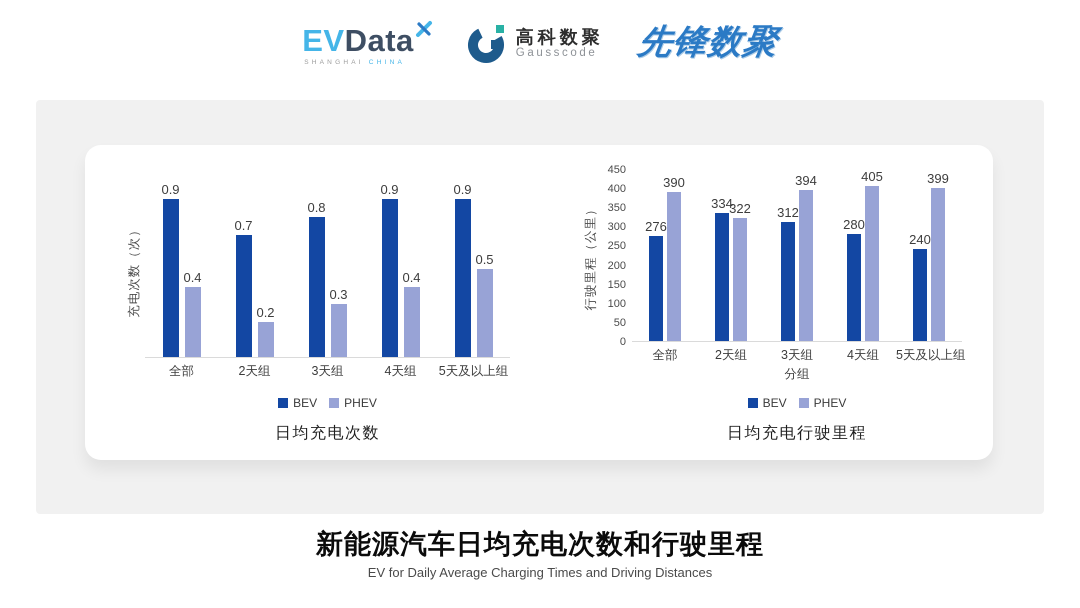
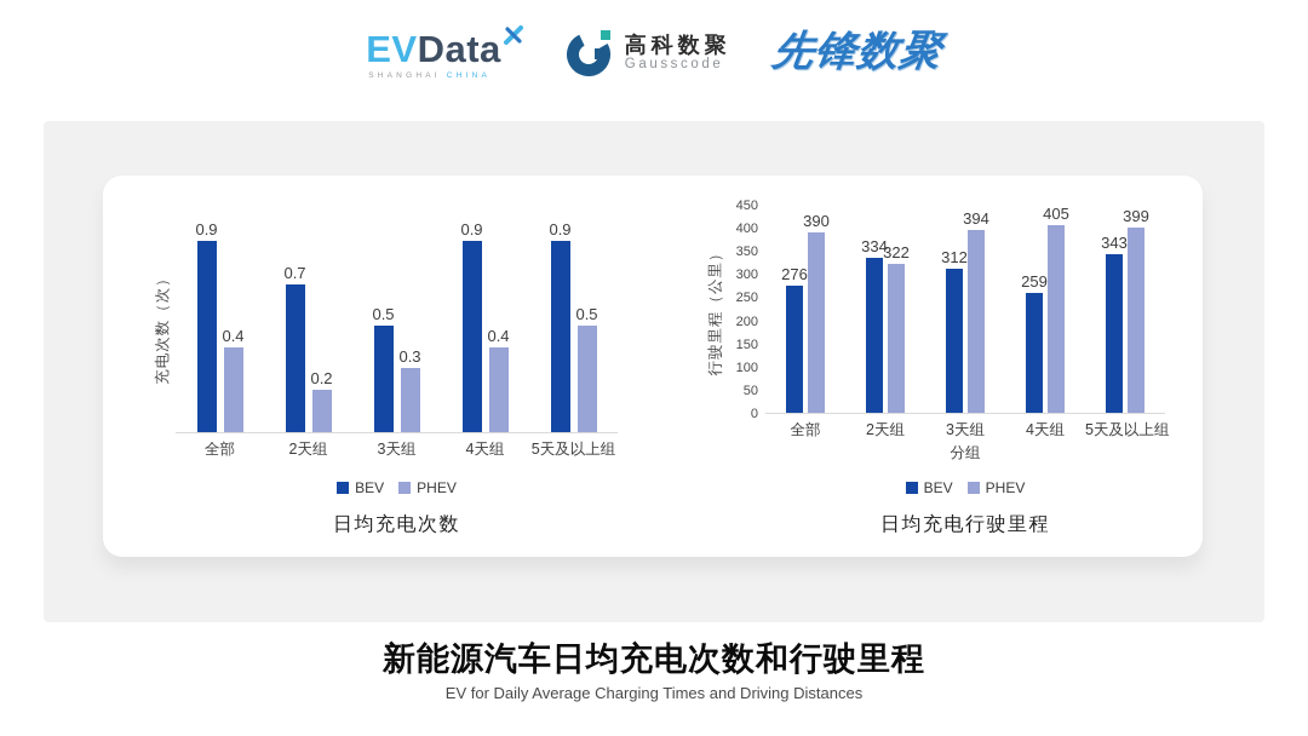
日均充电次数/BEV/3天组: 0.8 -> 0.5
日均充电行驶里程/BEV/4天组: 280 -> 259
日均充电行驶里程/BEV/5天及以上组: 240 -> 343
